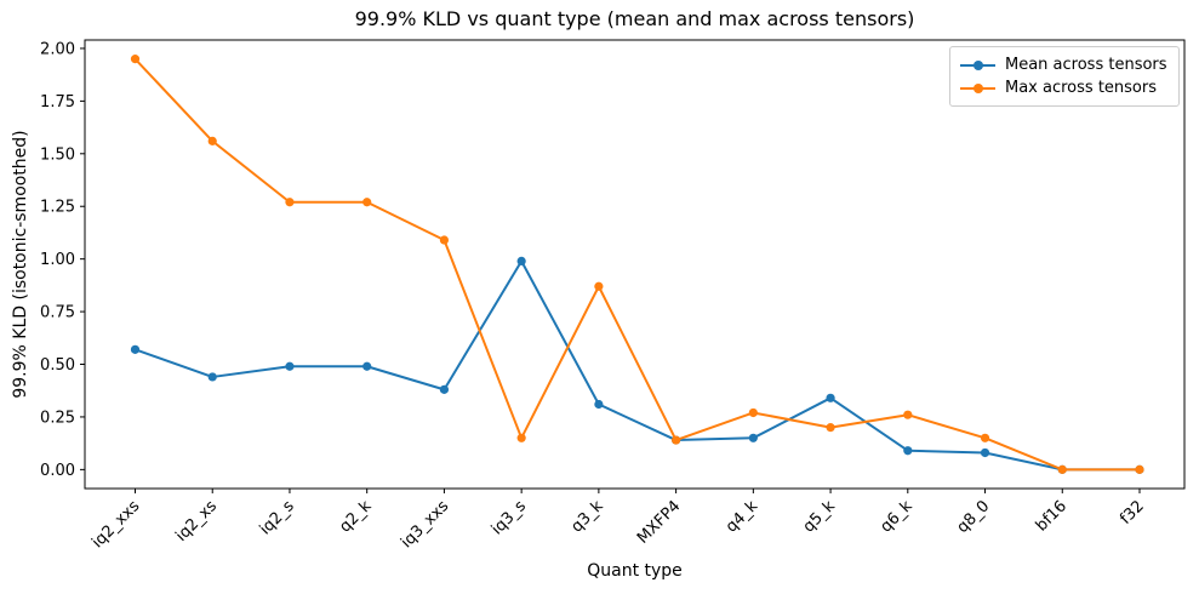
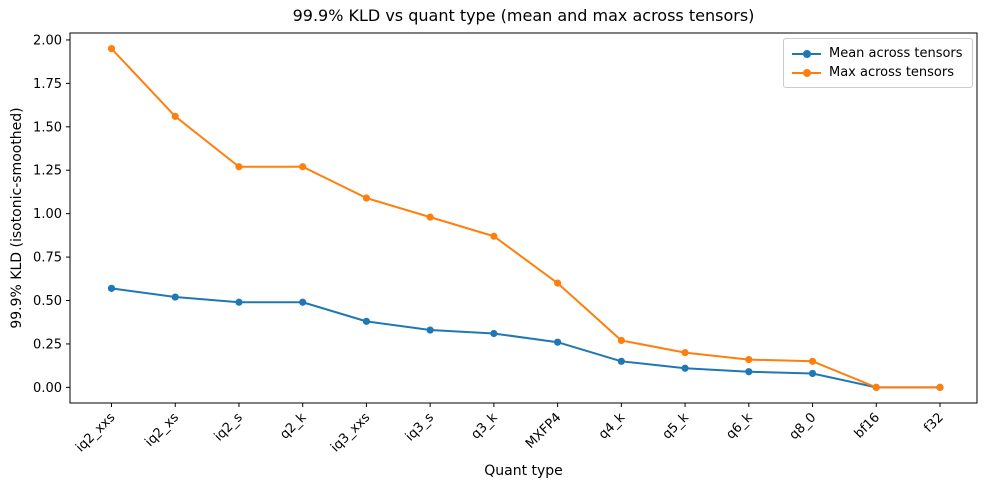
Mean across tensors/iq2_xs: 0.44 -> 0.52
Mean across tensors/iq3_s: 0.99 -> 0.33
Max across tensors/iq3_s: 0.15 -> 0.98
Mean across tensors/MXFP4: 0.14 -> 0.26
Max across tensors/MXFP4: 0.14 -> 0.60
Mean across tensors/q5_k: 0.34 -> 0.11
Max across tensors/q6_k: 0.26 -> 0.16
